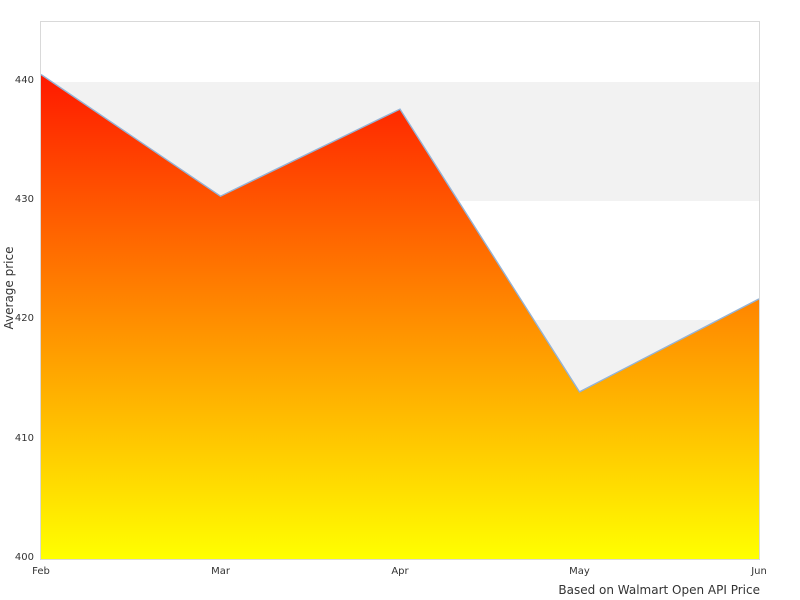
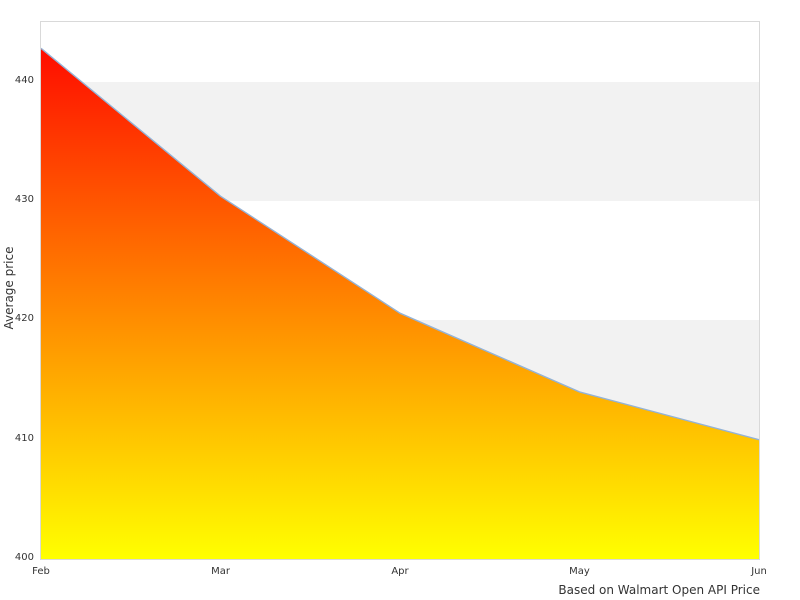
Feb: 440.6 -> 442.8
Apr: 437.7 -> 420.6
Jun: 421.8 -> 410.0
